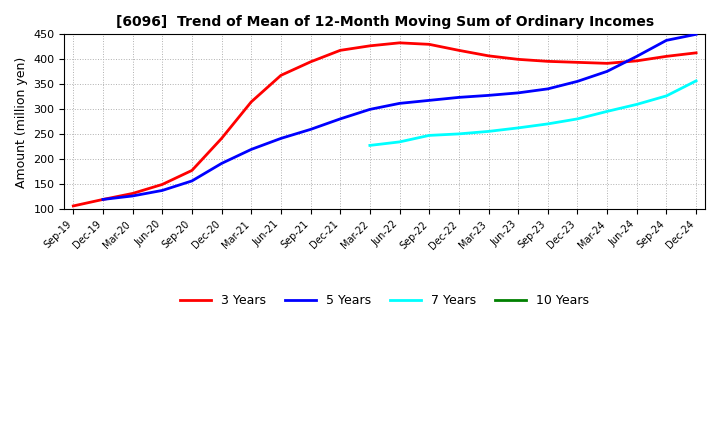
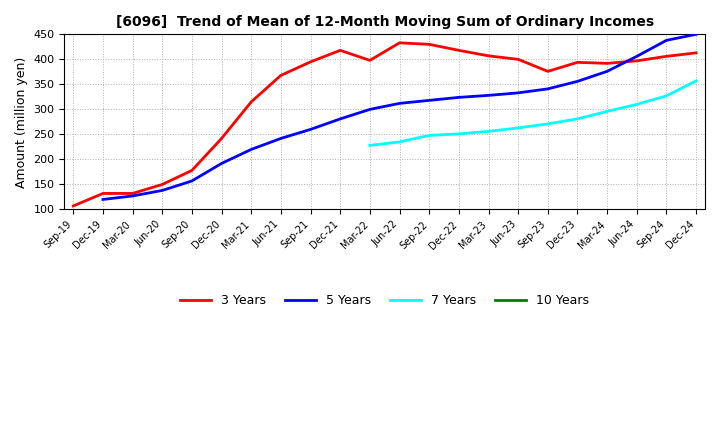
3 Years/Dec-19: 120 -> 132
3 Years/Mar-22: 427 -> 398
3 Years/Sep-23: 396 -> 376
